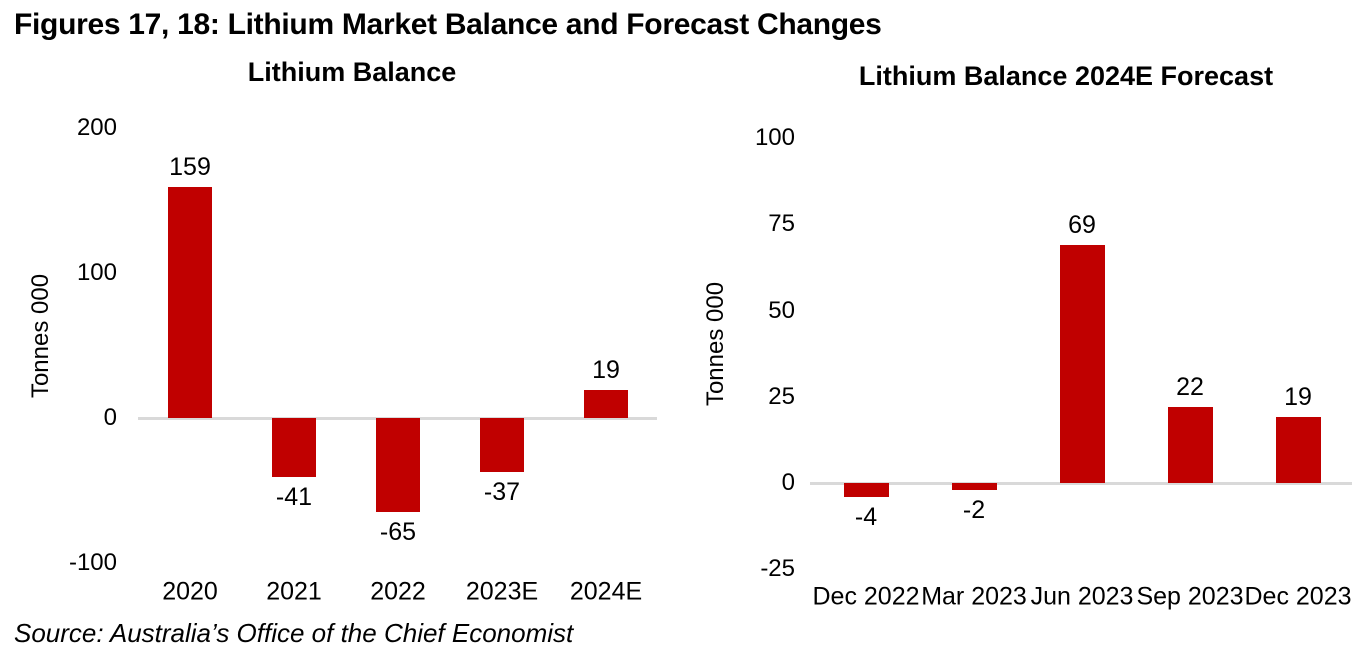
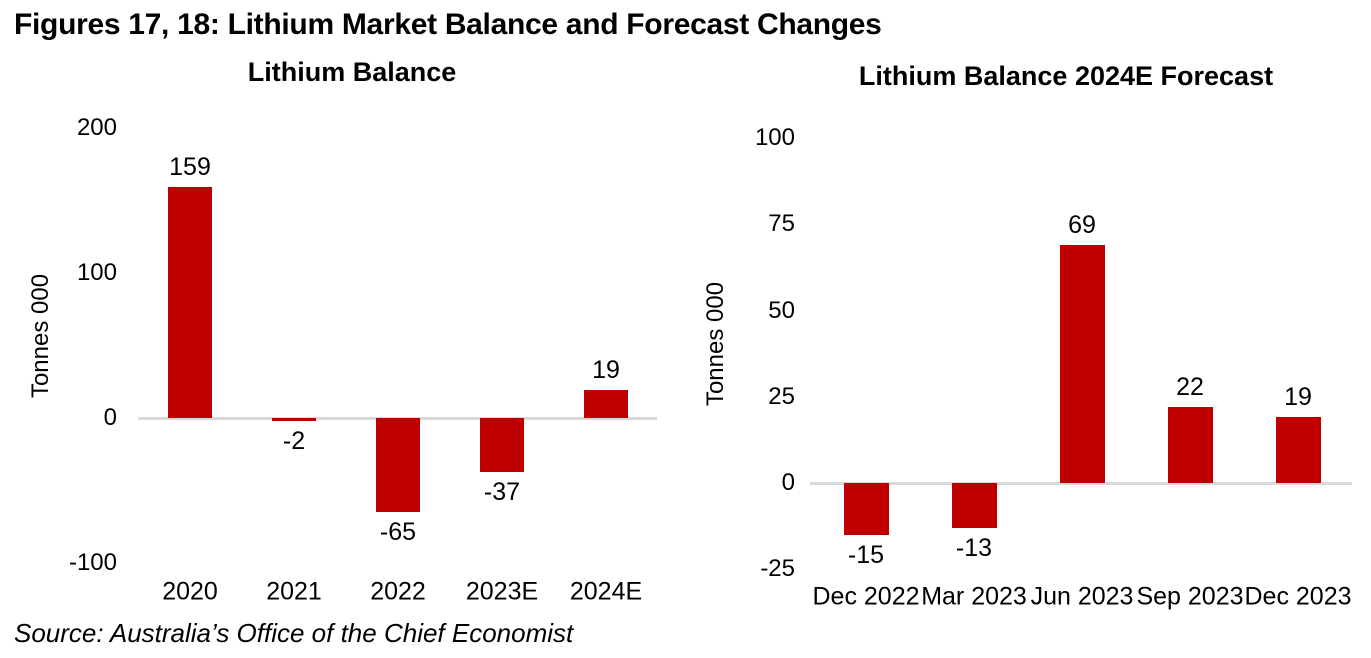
Lithium Balance/2021: -41 -> -2
Lithium Balance 2024E Forecast/Dec 2022: -4 -> -15
Lithium Balance 2024E Forecast/Mar 2023: -2 -> -13
